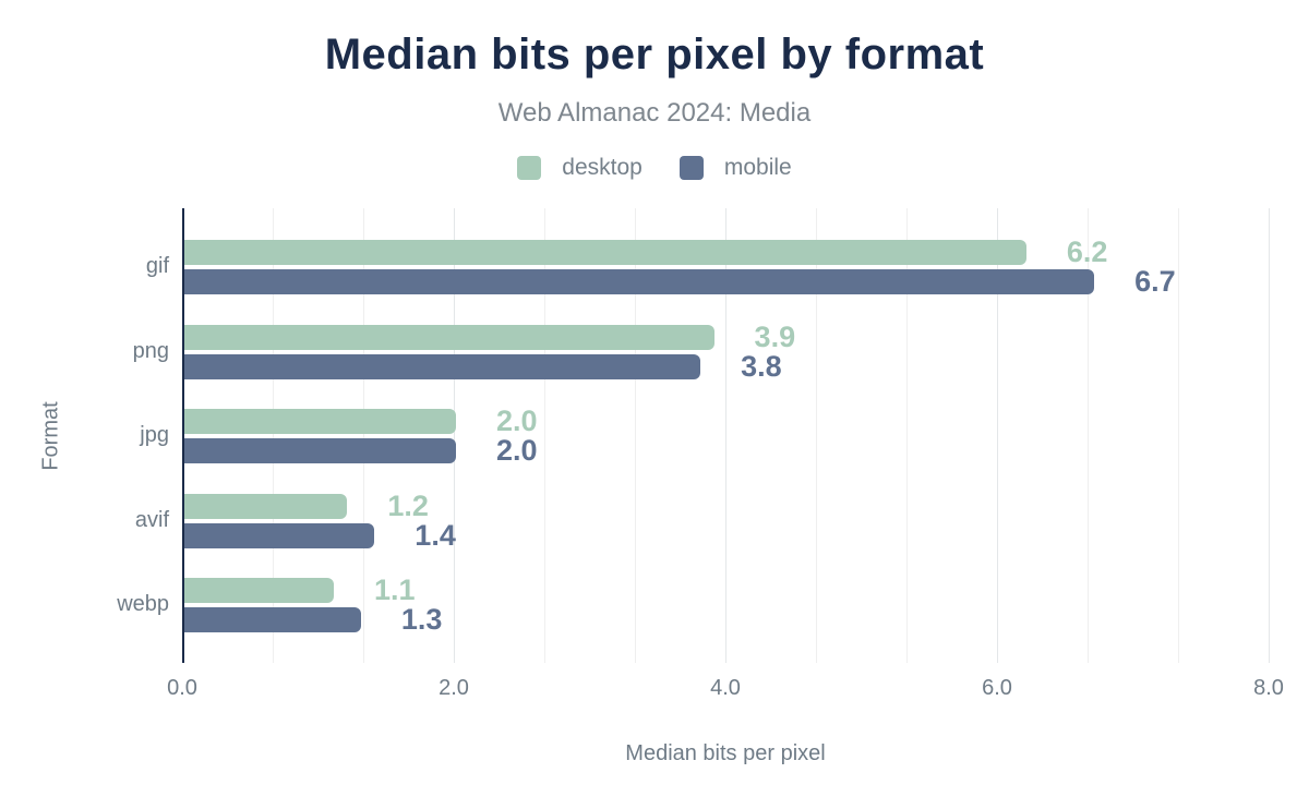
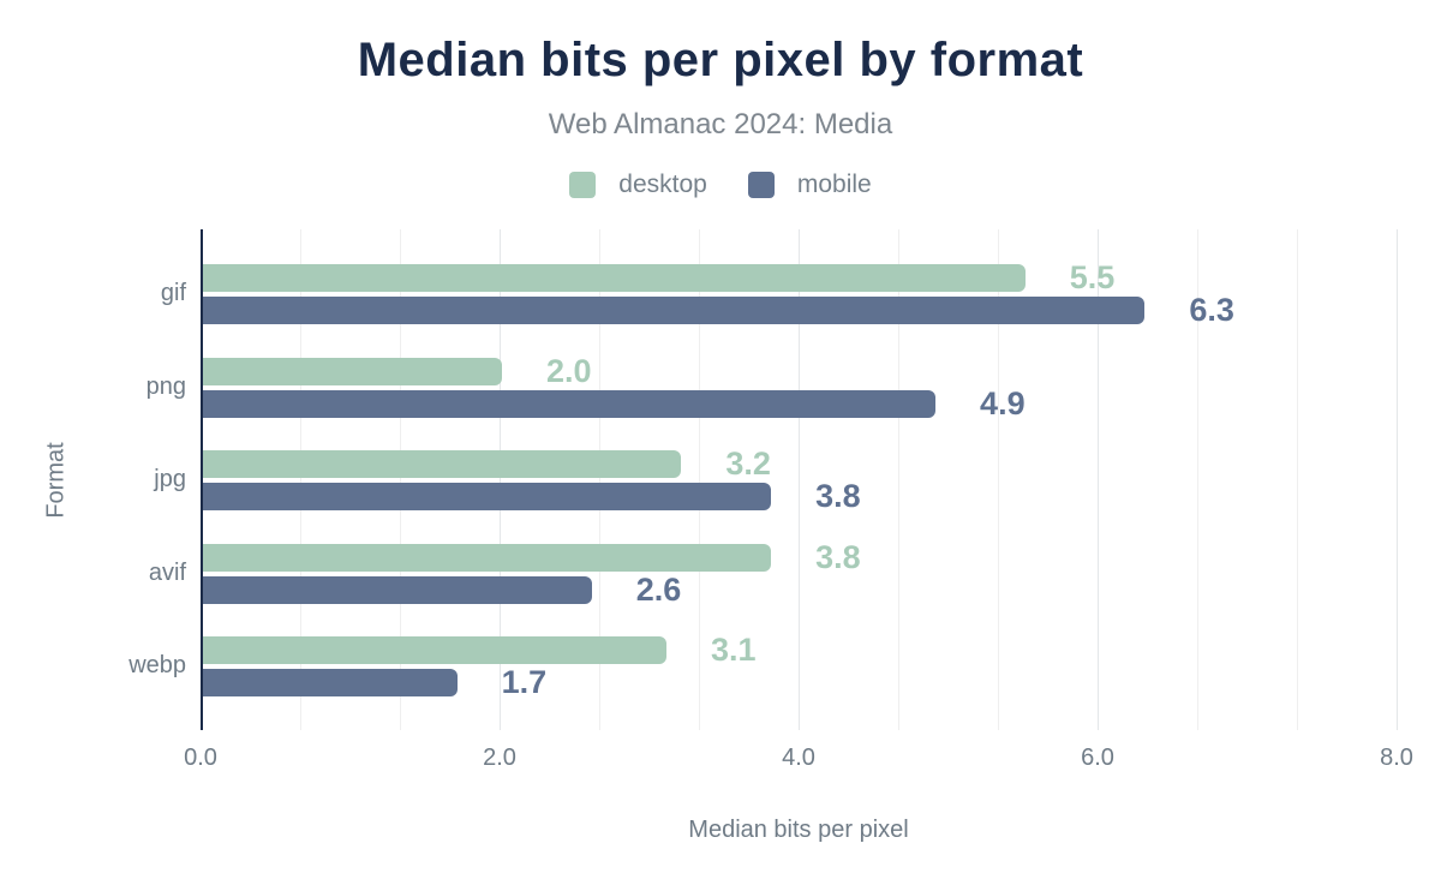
desktop/gif: 6.2 -> 5.5
mobile/gif: 6.7 -> 6.3
desktop/png: 3.9 -> 2.0
mobile/png: 3.8 -> 4.9
desktop/jpg: 2.0 -> 3.2
mobile/jpg: 2.0 -> 3.8
desktop/avif: 1.2 -> 3.8
mobile/avif: 1.4 -> 2.6
desktop/webp: 1.1 -> 3.1
mobile/webp: 1.3 -> 1.7
